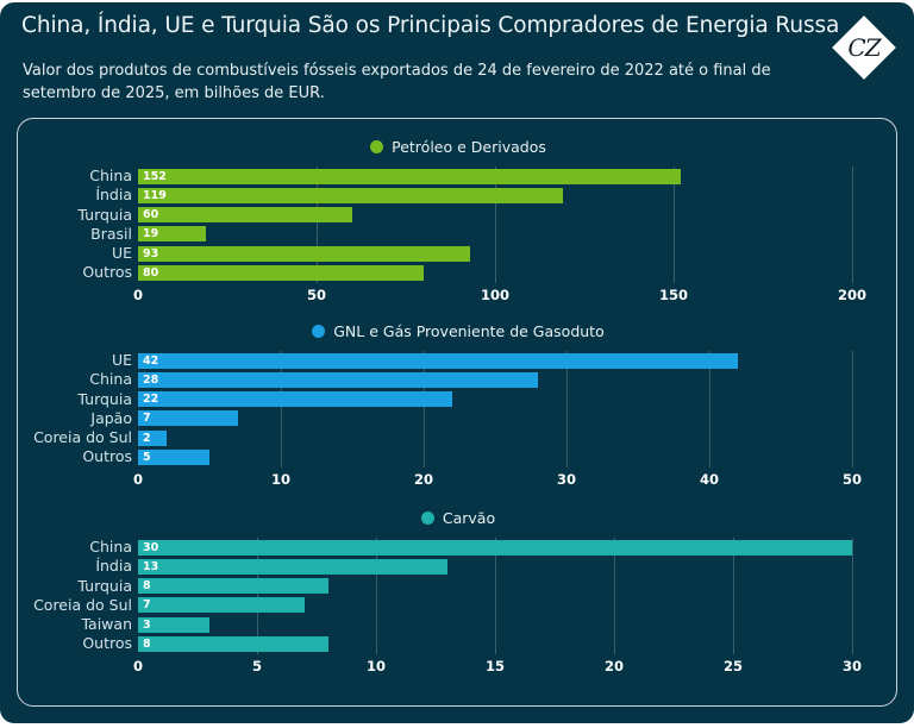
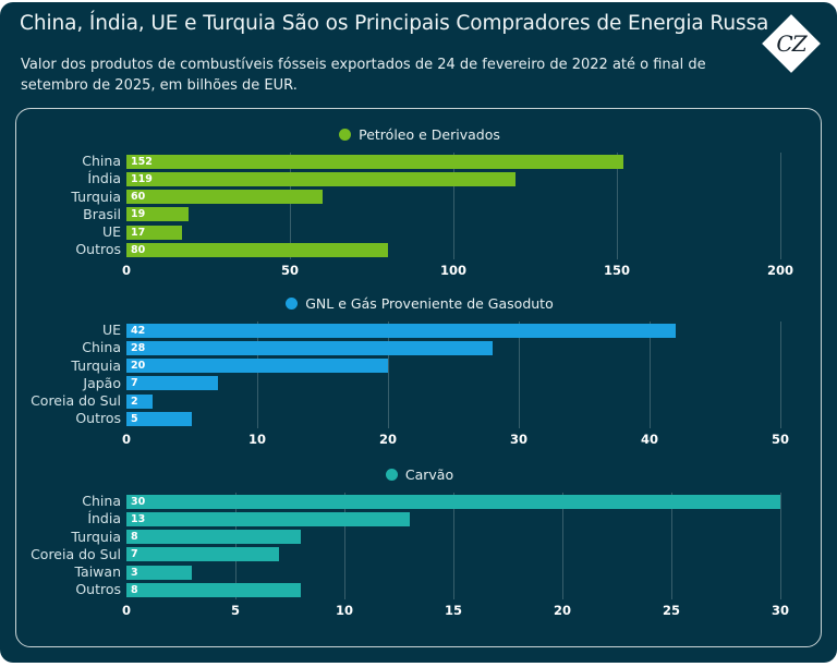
Petróleo e Derivados/UE: 93 -> 17
GNL e Gás Proveniente de Gasoduto/Turquia: 22 -> 20
